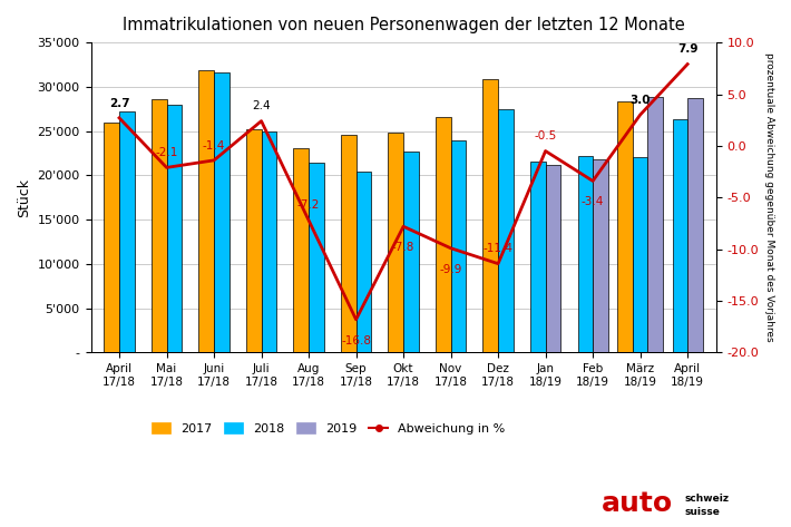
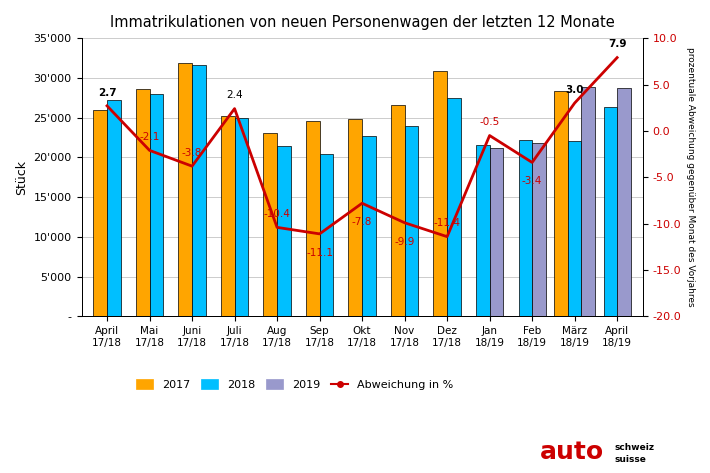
Abweichung in %/Juni 17/18: -1.4 -> -3.8
Abweichung in %/Aug 17/18: -7.2 -> -10.4
Abweichung in %/Sep 17/18: -16.8 -> -11.1
